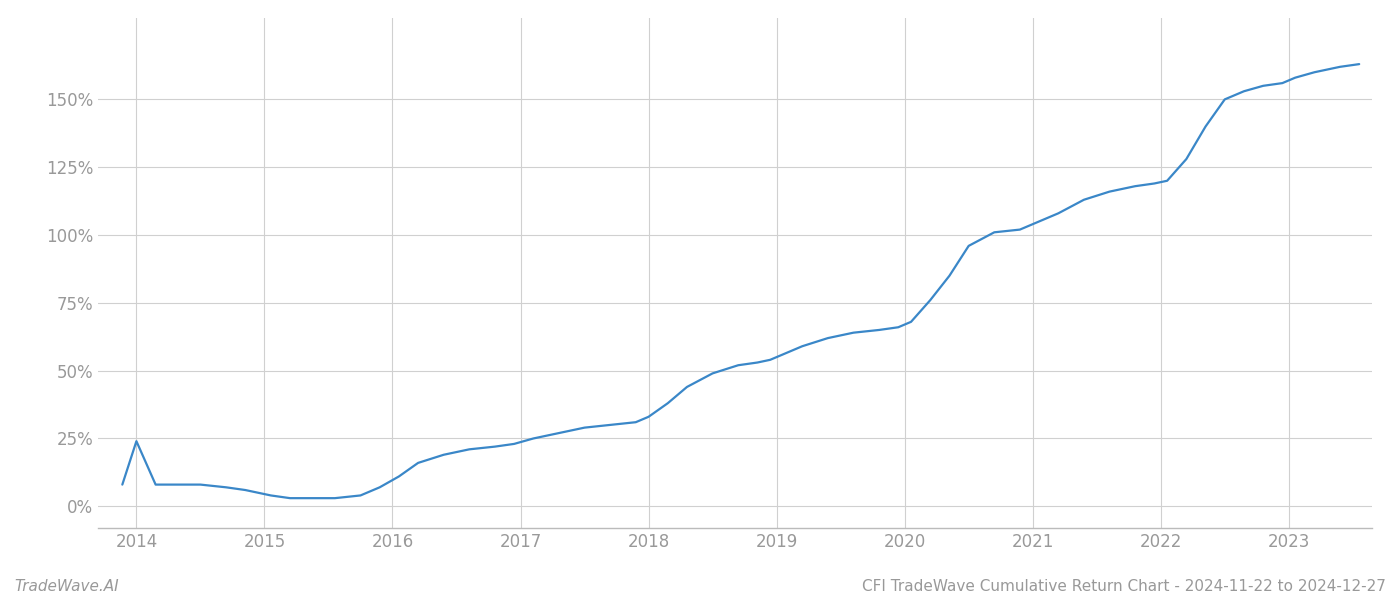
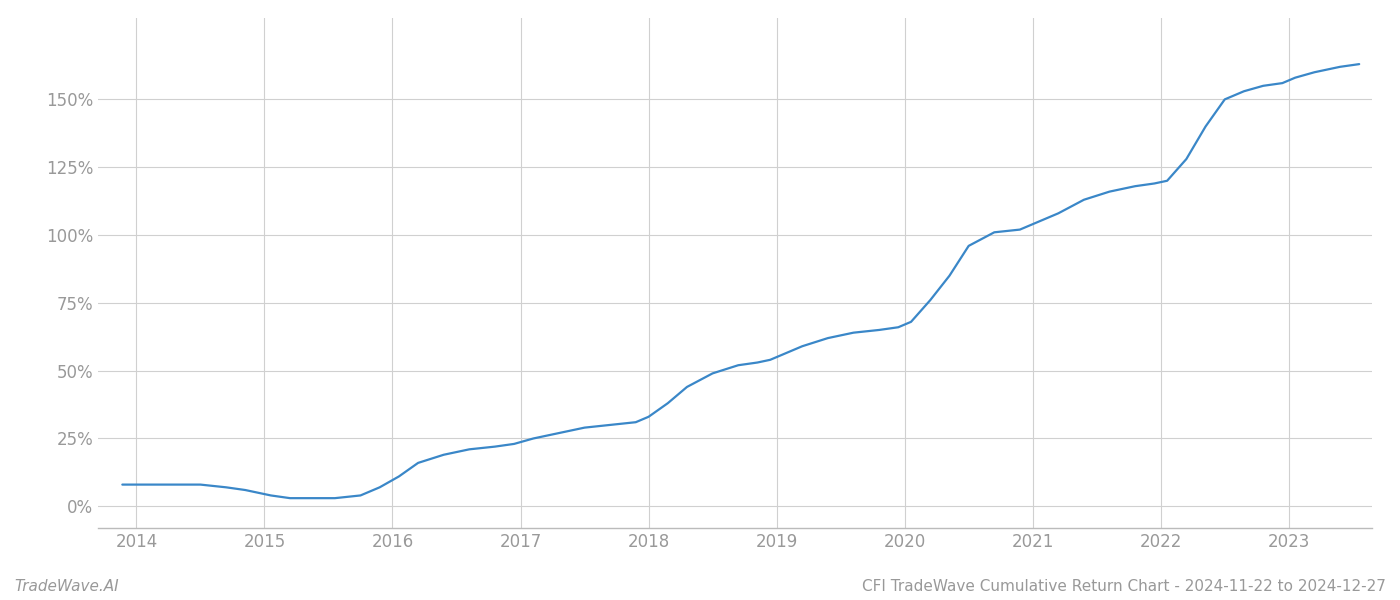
2014: 24% -> 8%
